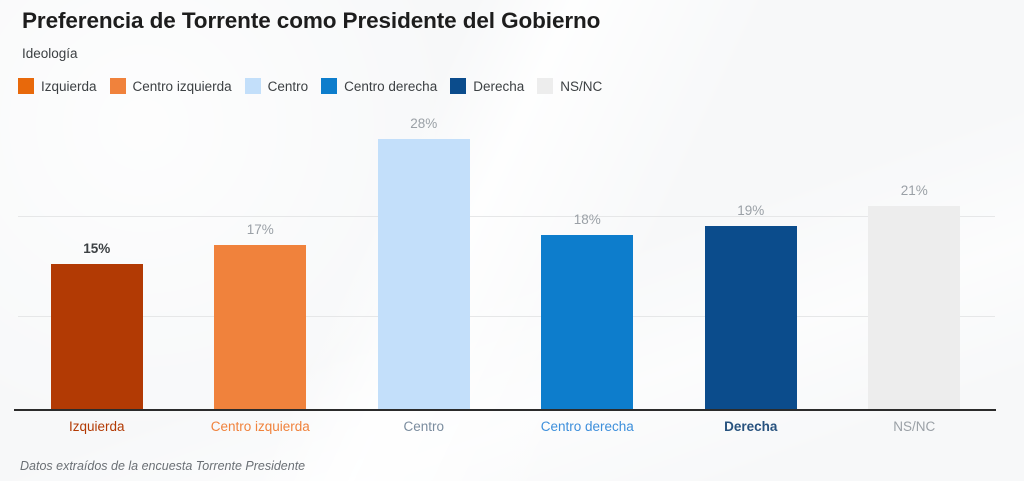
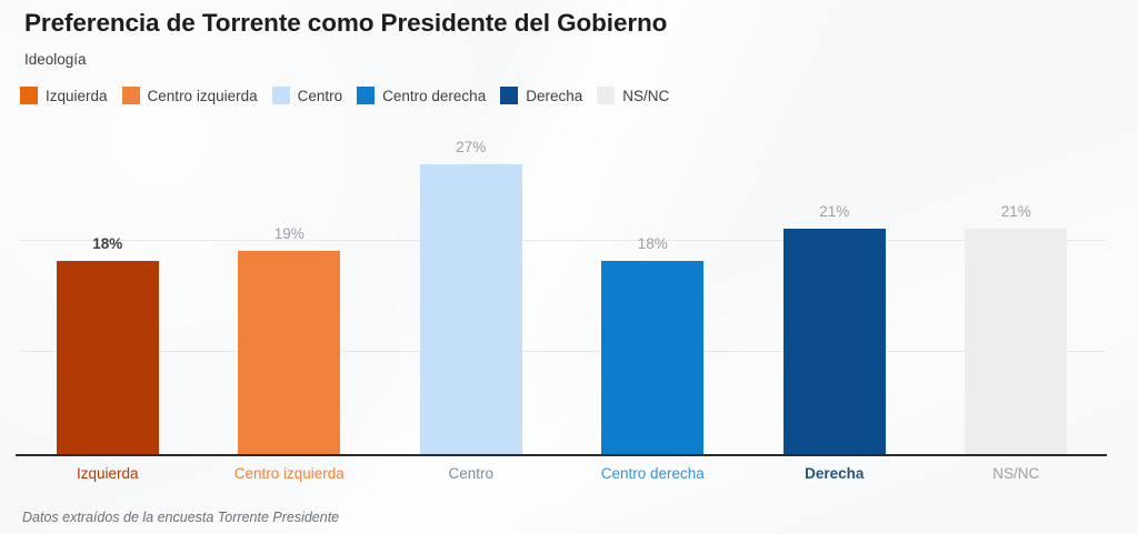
Izquierda: 15% -> 18%
Centro izquierda: 17% -> 19%
Centro: 28% -> 27%
Derecha: 19% -> 21%
